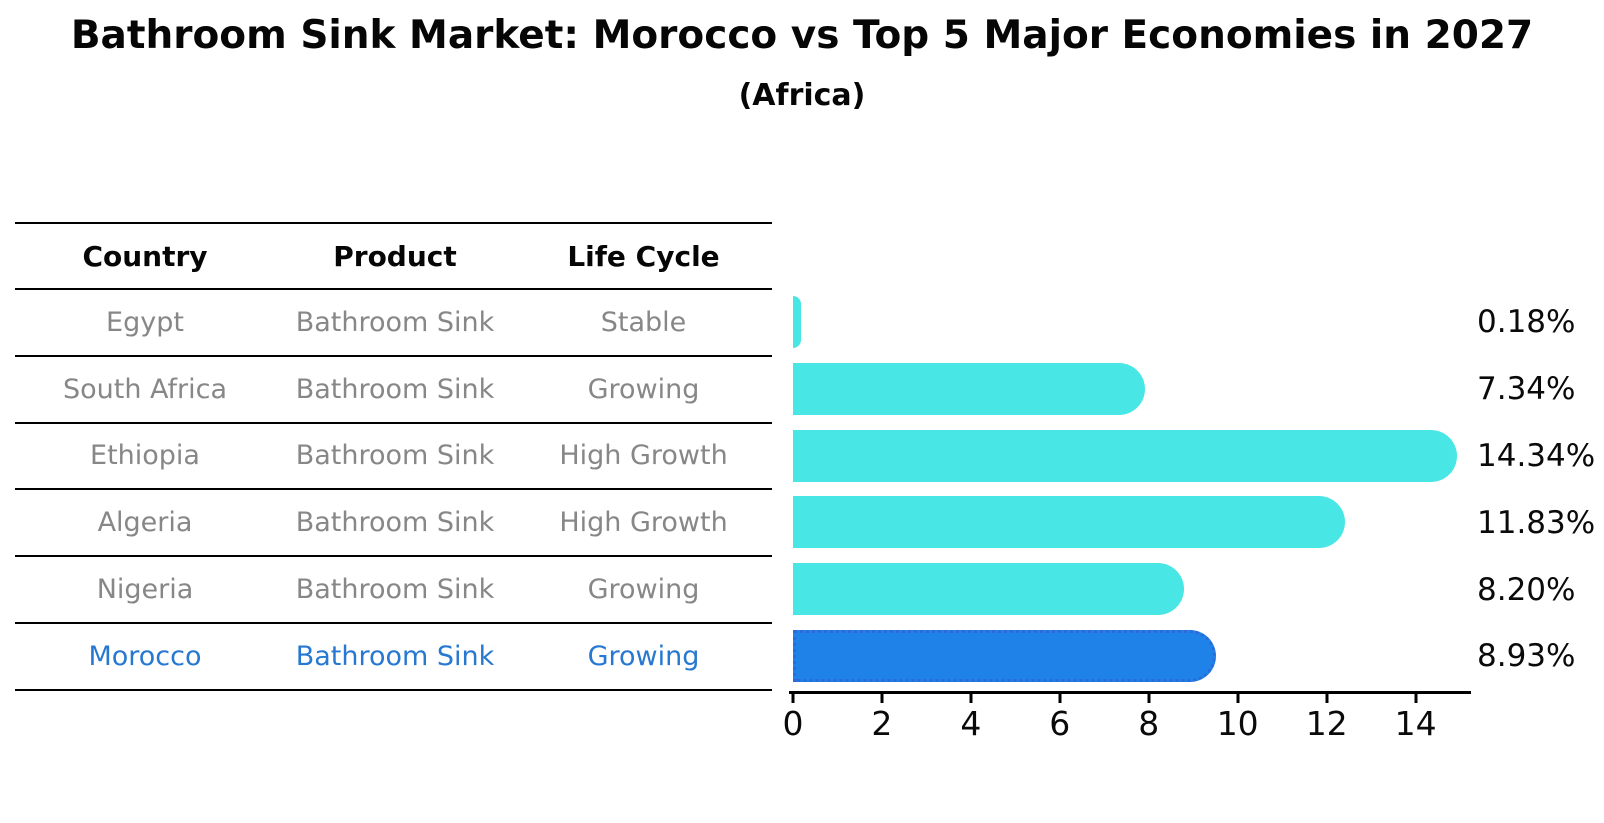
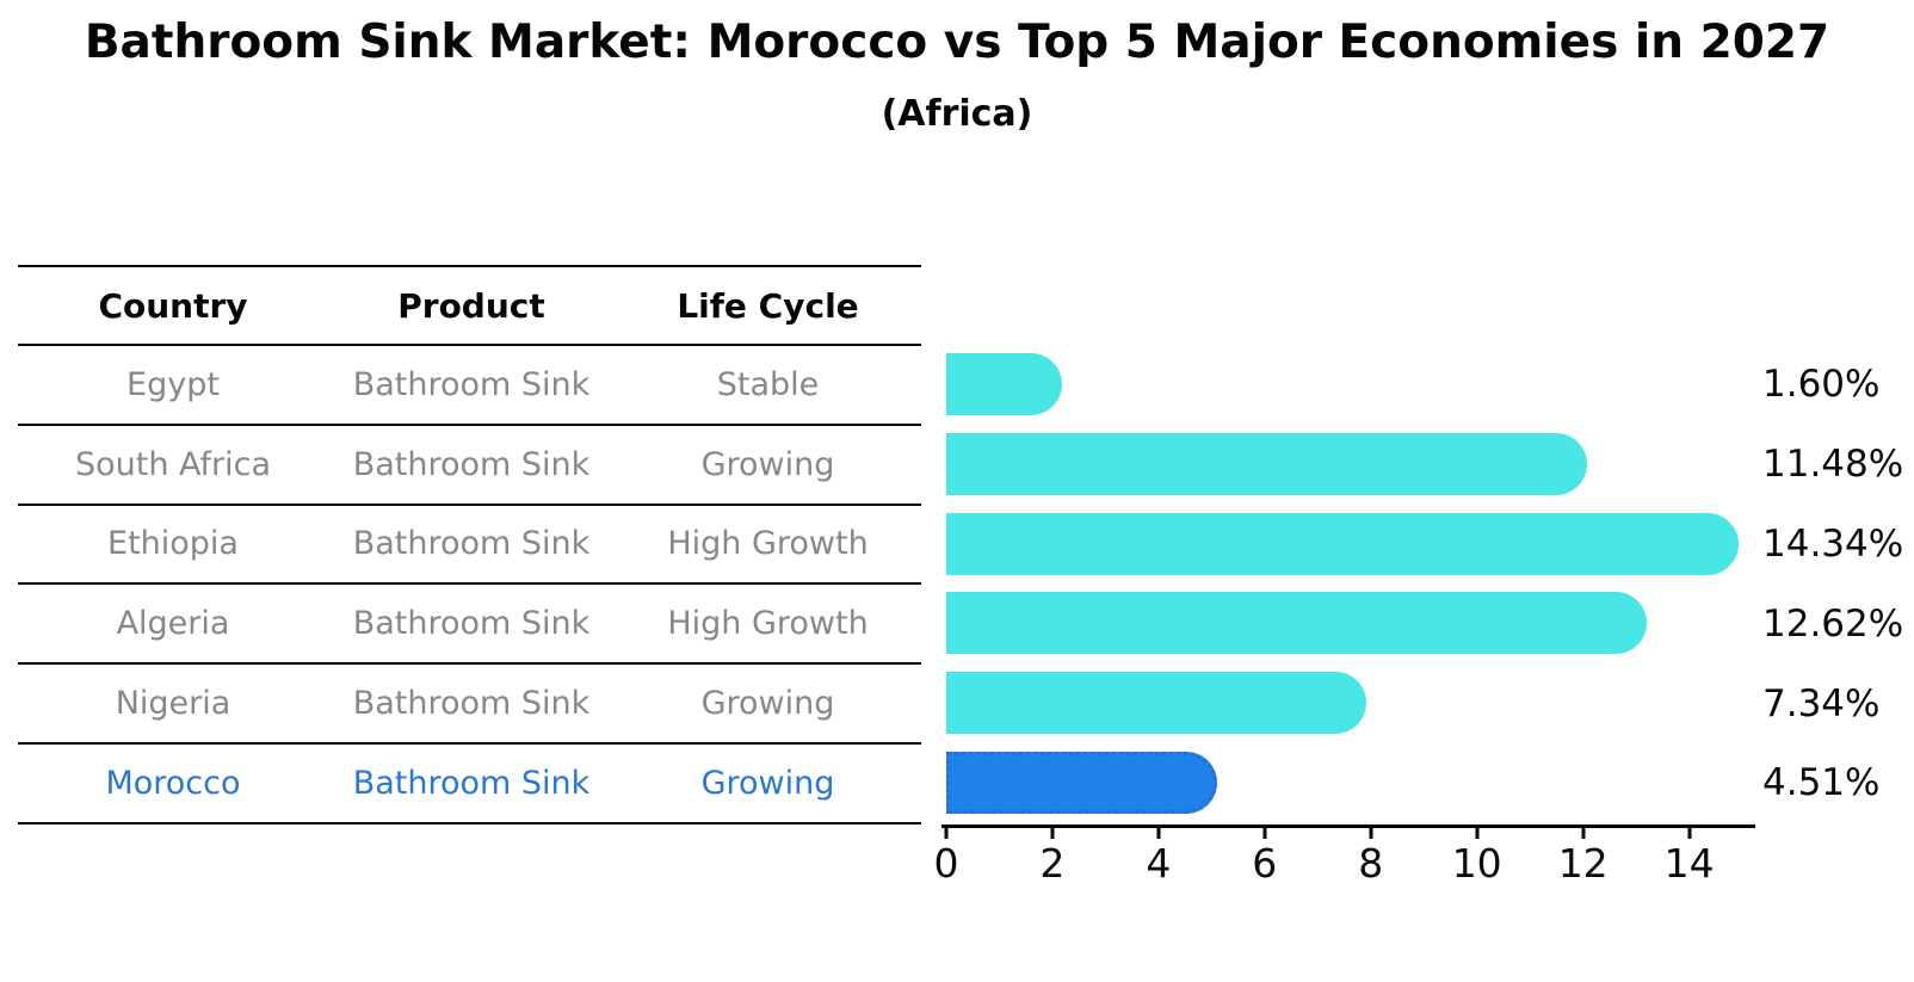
Egypt: 0.18% -> 1.60%
South Africa: 7.34% -> 11.48%
Algeria: 11.83% -> 12.62%
Nigeria: 8.20% -> 7.34%
Morocco: 8.93% -> 4.51%
